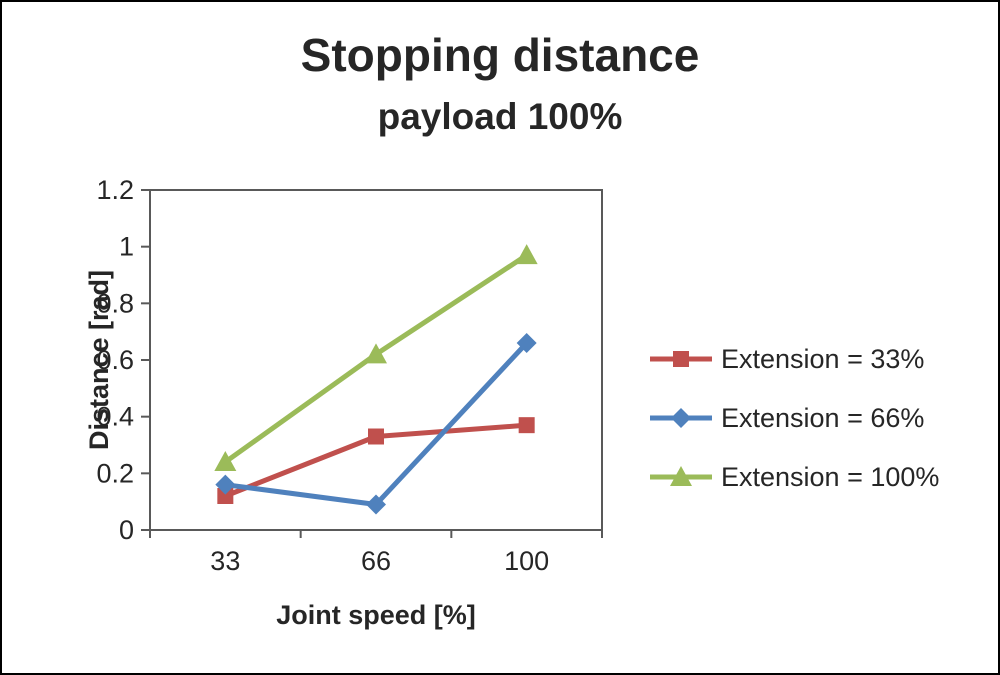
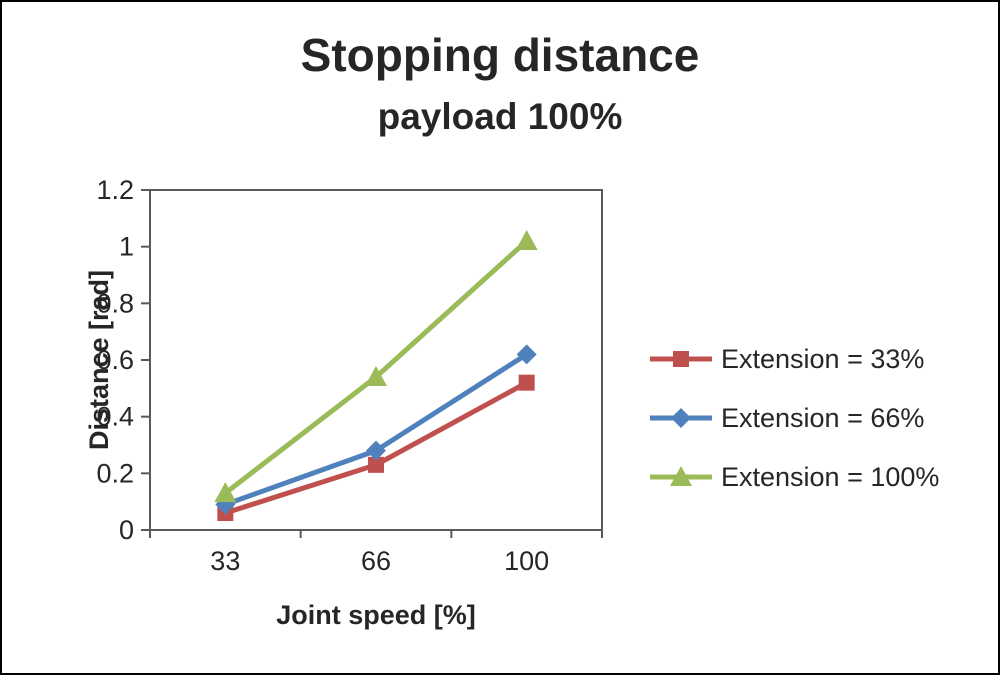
Extension = 33%/33: 0.12 -> 0.06
Extension = 66%/33: 0.16 -> 0.09
Extension = 100%/33: 0.24 -> 0.13
Extension = 33%/66: 0.33 -> 0.23
Extension = 66%/66: 0.09 -> 0.28
Extension = 100%/66: 0.62 -> 0.54
Extension = 33%/100: 0.37 -> 0.52
Extension = 66%/100: 0.66 -> 0.62
Extension = 100%/100: 0.97 -> 1.02
